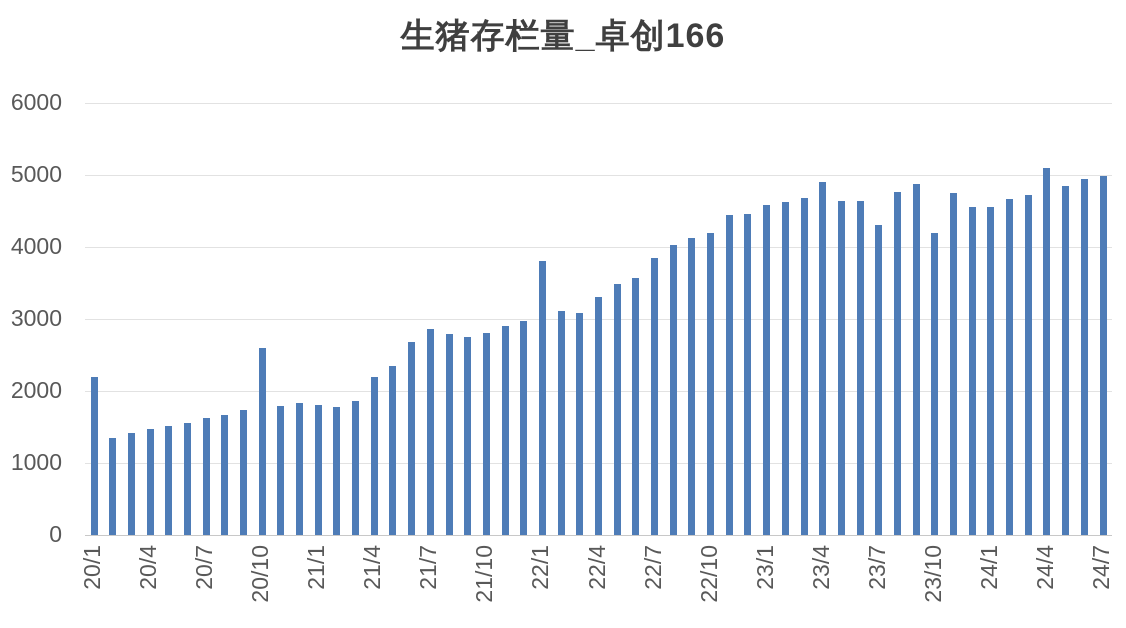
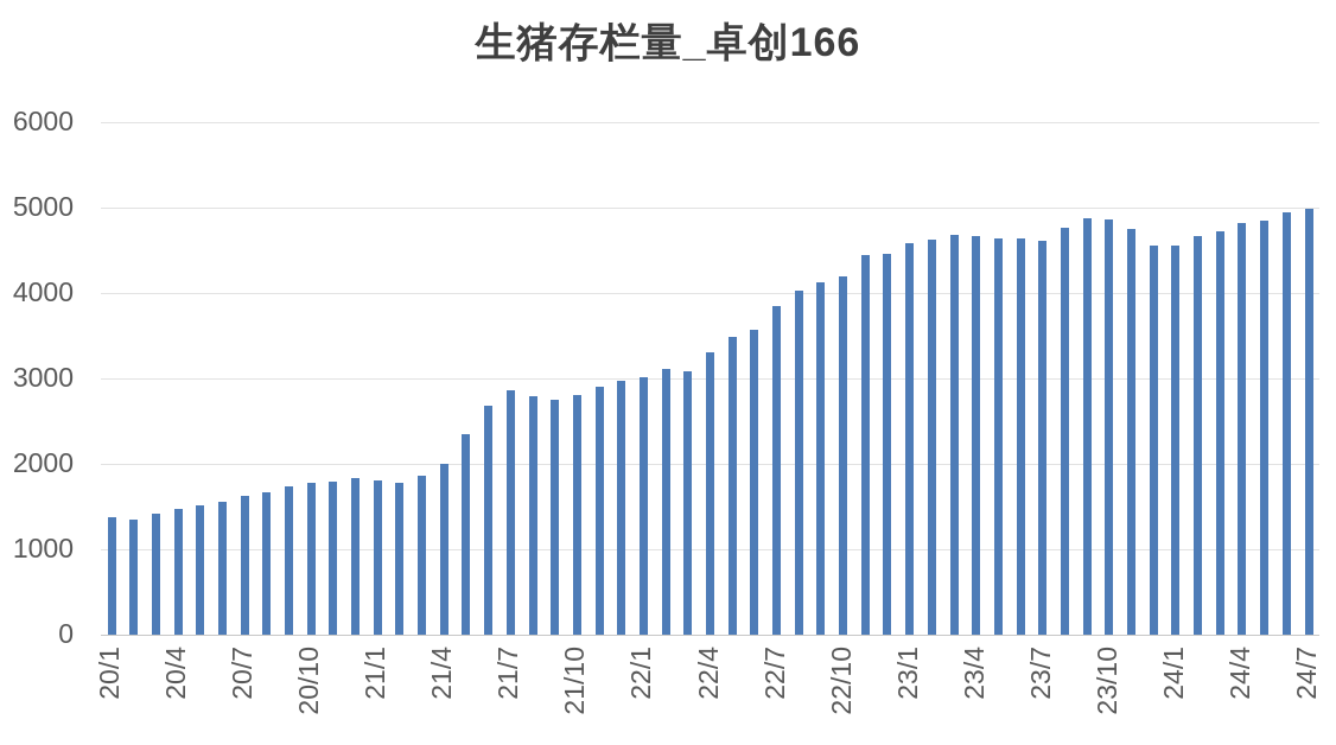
20/1: 2200 -> 1400
20/10: 2600 -> 1800
21/4: 2200 -> 2000
22/1: 3800 -> 3000
23/4: 4900 -> 4700
23/7: 4300 -> 4600
23/10: 4200 -> 4900
24/4: 5100 -> 4800
